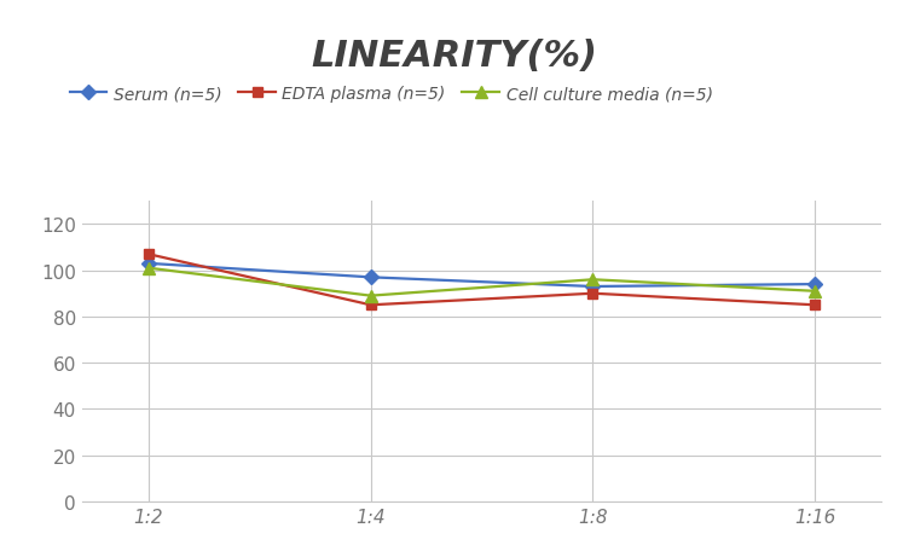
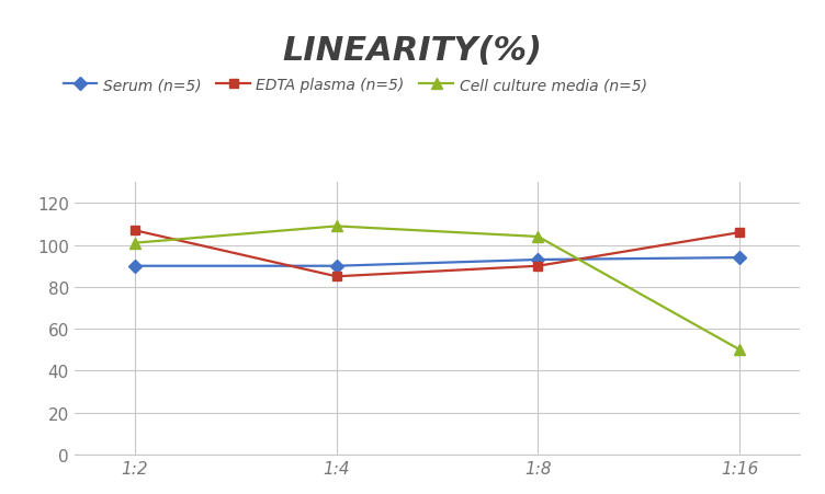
Serum (n=5)/1:2: 103 -> 90
Serum (n=5)/1:4: 97 -> 90
Cell culture media (n=5)/1:4: 89 -> 109
Cell culture media (n=5)/1:8: 96 -> 104
EDTA plasma (n=5)/1:16: 85 -> 106
Cell culture media (n=5)/1:16: 91 -> 50
